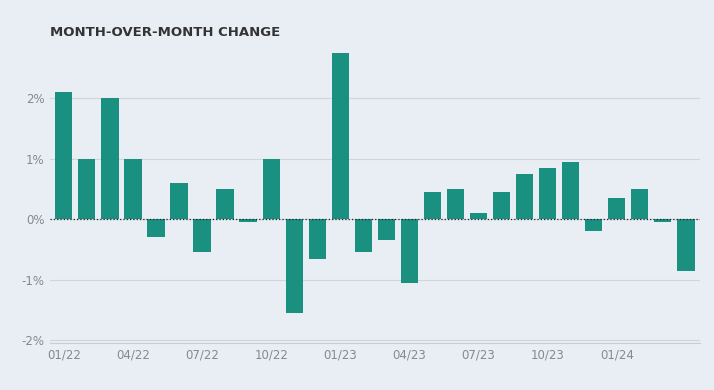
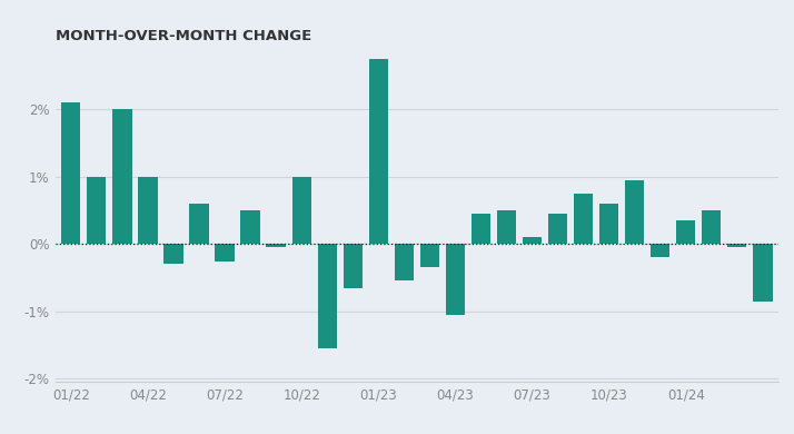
07/22: -0.55% -> -0.26%
10/23: 0.85% -> 0.60%
